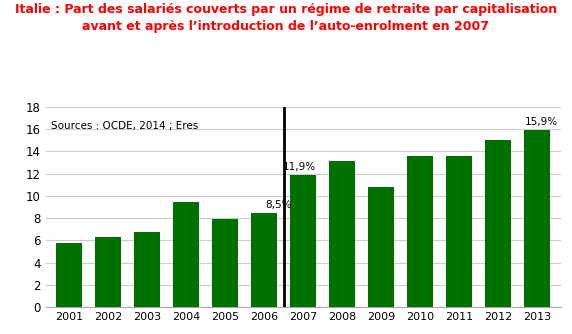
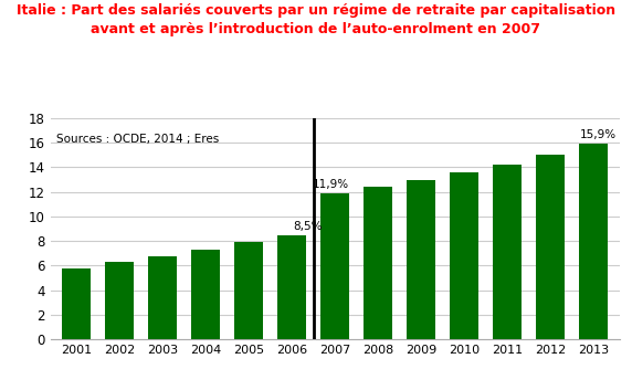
2004: 9.5 -> 7.3
2008: 13.1 -> 12.4
2009: 10.8 -> 13.0
2011: 13.6 -> 14.2
